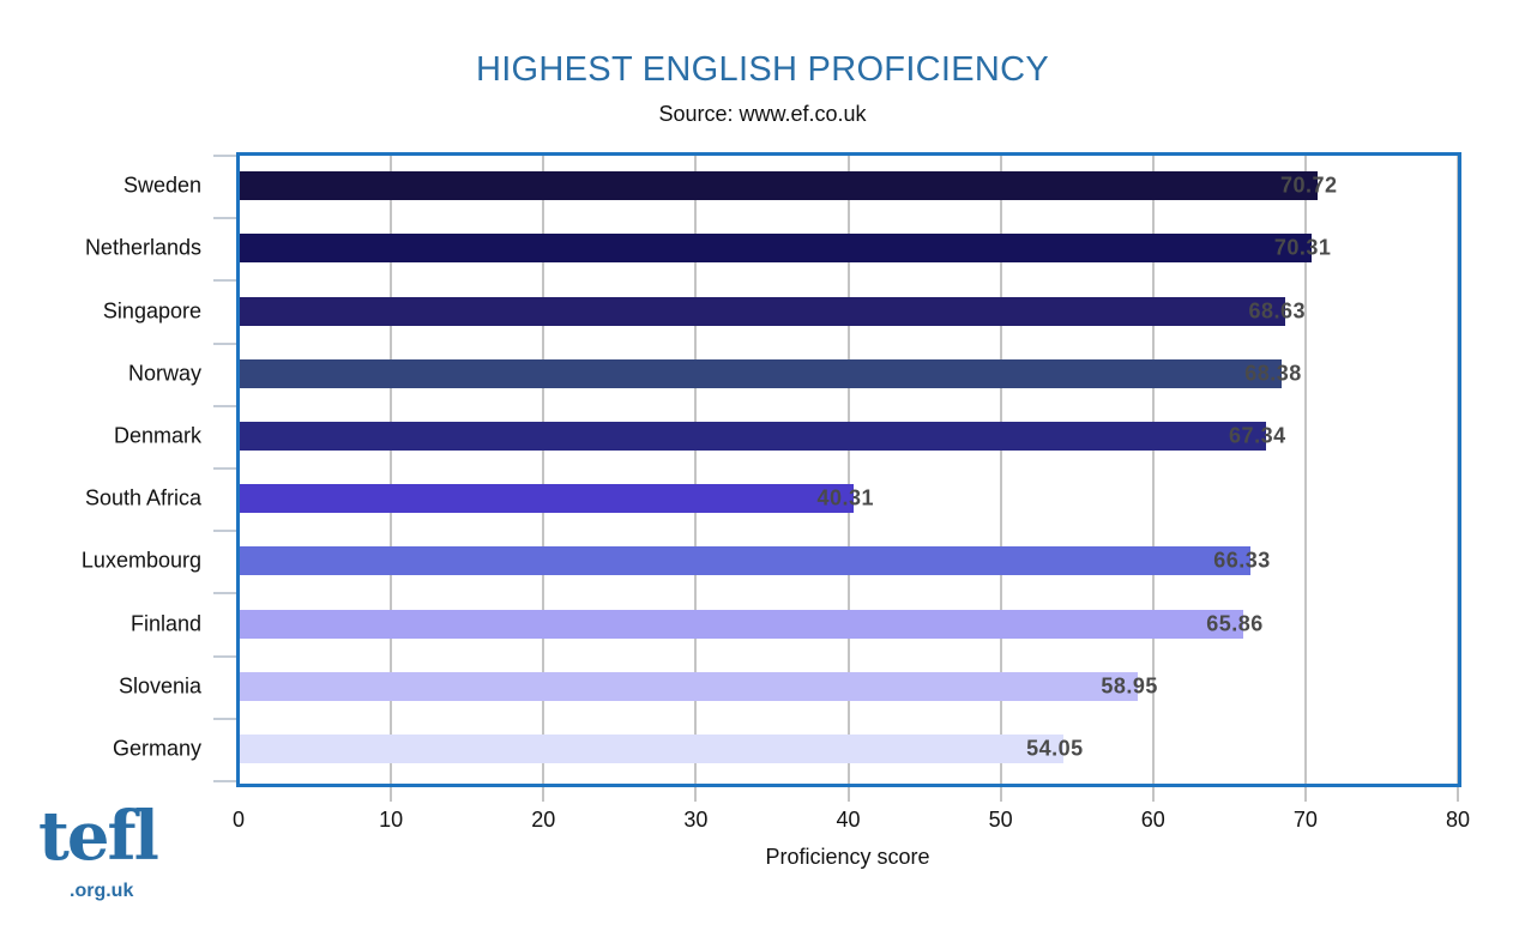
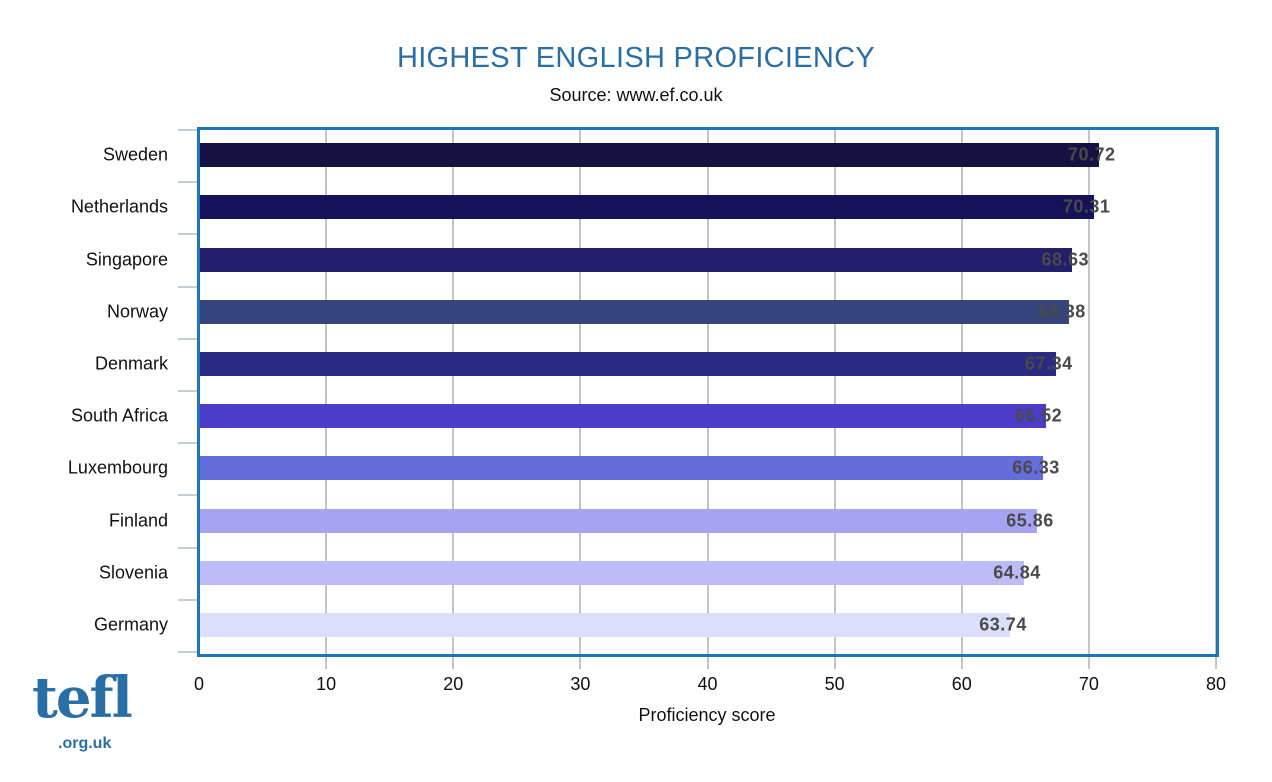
South Africa: 40.31 -> 66.52
Slovenia: 58.95 -> 64.84
Germany: 54.05 -> 63.74
